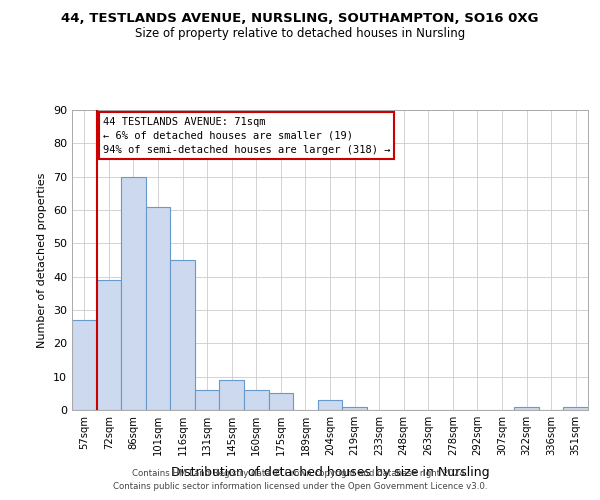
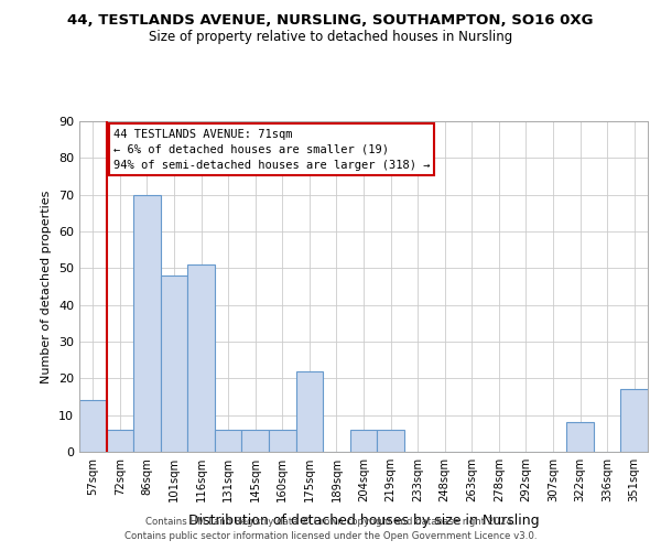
57sqm: 27 -> 14
72sqm: 39 -> 6
101sqm: 61 -> 48
116sqm: 45 -> 51
145sqm: 9 -> 6
175sqm: 5 -> 22
204sqm: 3 -> 6
219sqm: 1 -> 6
322sqm: 1 -> 8
351sqm: 1 -> 17
